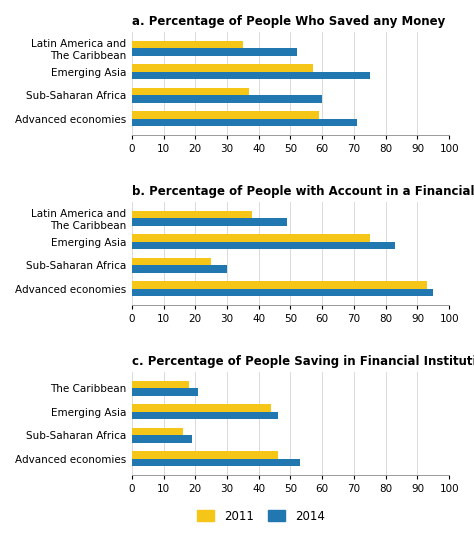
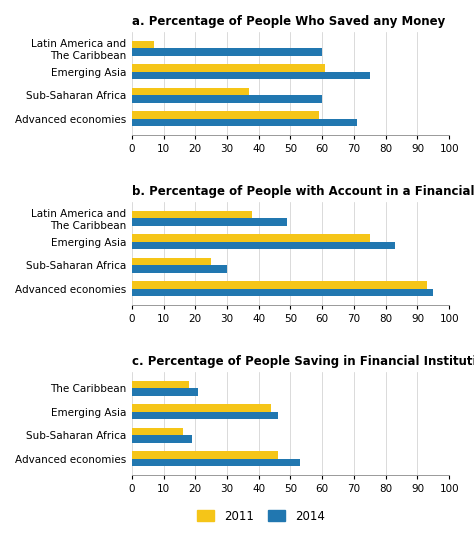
a. Percentage of People Who Saved any Money/2011/Latin America and The Caribbean: 35 -> 7
a. Percentage of People Who Saved any Money/2014/Latin America and The Caribbean: 52 -> 60
a. Percentage of People Who Saved any Money/2011/Emerging Asia: 57 -> 61
